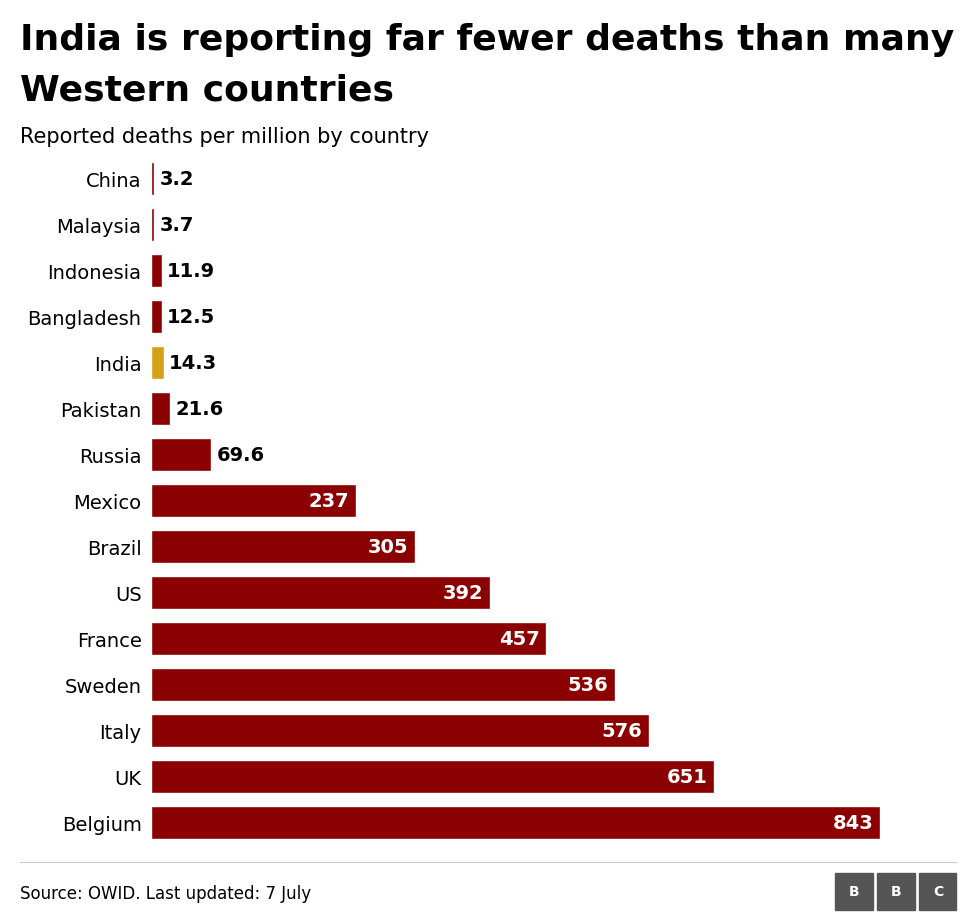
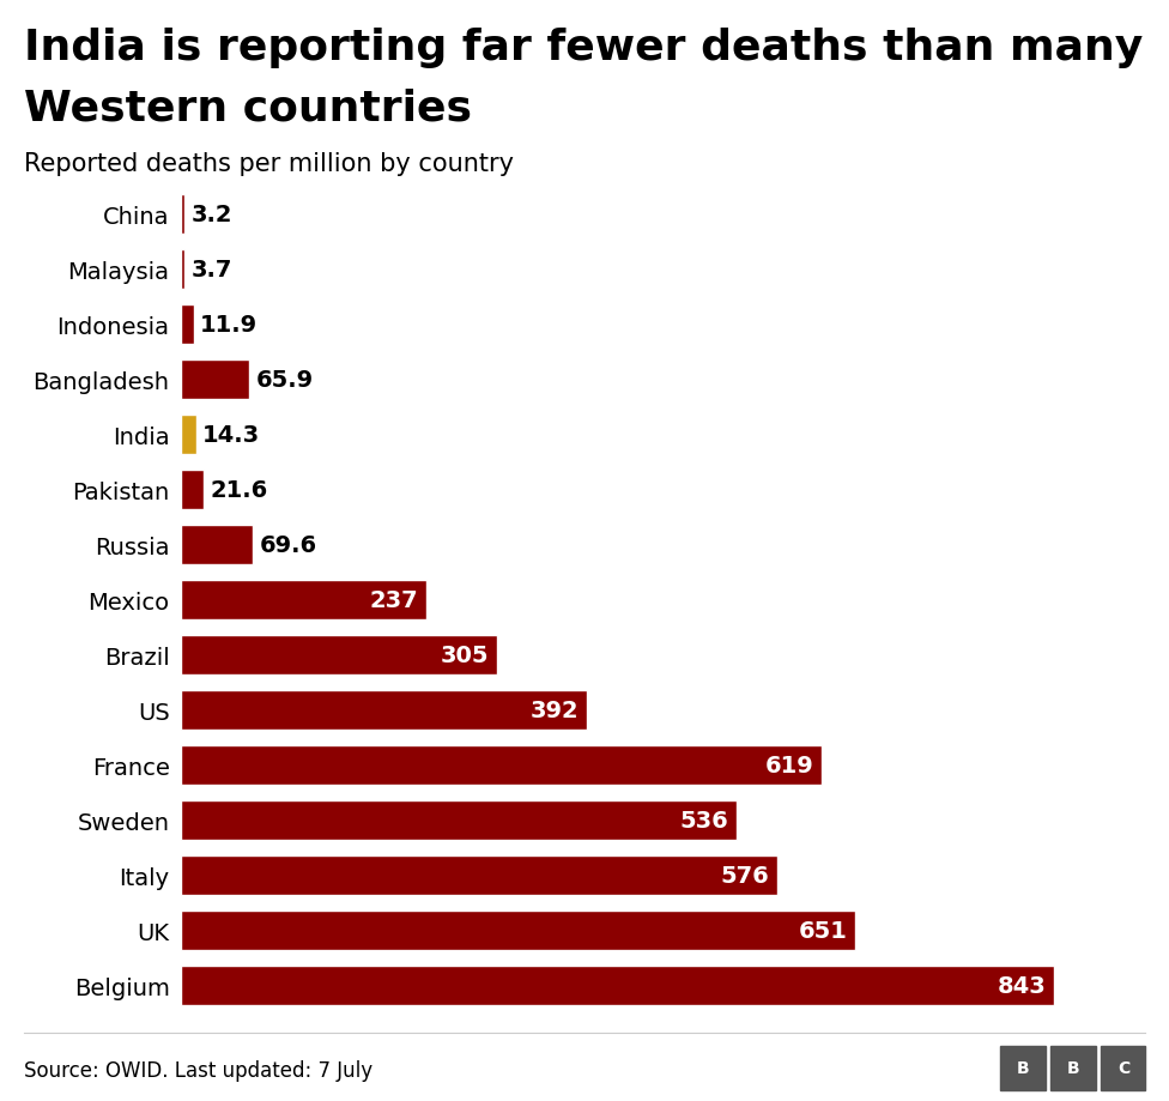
Bangladesh: 12.5 -> 65.9
France: 457 -> 619
